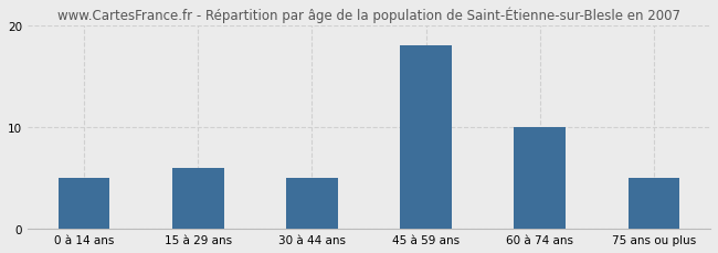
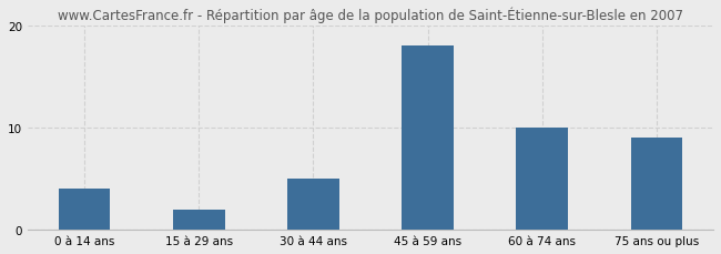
0 à 14 ans: 5 -> 4
15 à 29 ans: 6 -> 2
75 ans ou plus: 5 -> 9
